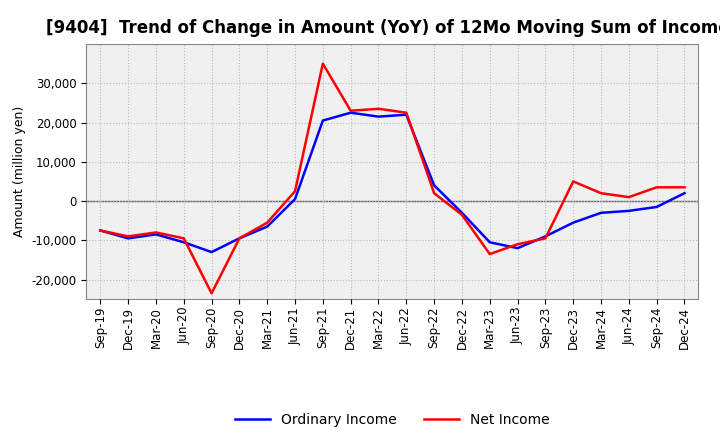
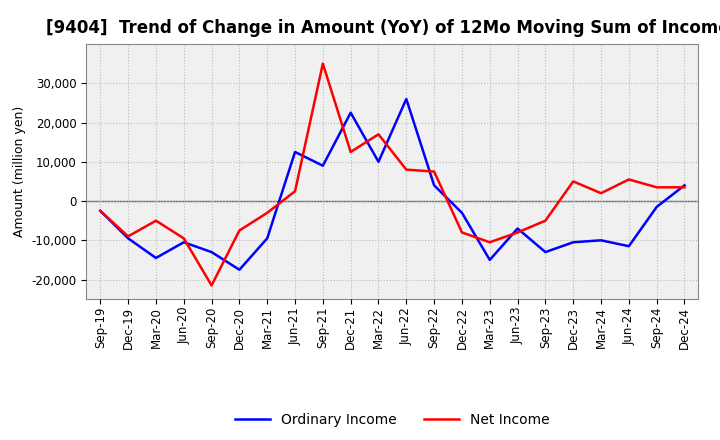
Ordinary Income/Sep-19: -7,500 -> -2,500
Net Income/Sep-19: -7,500 -> -2,500
Ordinary Income/Mar-20: -8,500 -> -14,500
Net Income/Mar-20: -8,000 -> -5,000
Net Income/Sep-20: -23,500 -> -21,500
Ordinary Income/Dec-20: -9,500 -> -17,500
Net Income/Dec-20: -9,500 -> -7,500
Ordinary Income/Mar-21: -6,500 -> -9,500
Net Income/Mar-21: -5,500 -> -3,000
Ordinary Income/Jun-21: 500 -> 12,500
Ordinary Income/Sep-21: 20,500 -> 9,000
Net Income/Dec-21: 23,000 -> 12,500
Ordinary Income/Mar-22: 21,500 -> 10,000
Net Income/Mar-22: 23,500 -> 17,000
Ordinary Income/Jun-22: 22,000 -> 26,000
Net Income/Jun-22: 22,500 -> 8,000
Net Income/Sep-22: 2,000 -> 7,500
Net Income/Dec-22: -3,500 -> -8,000
Ordinary Income/Mar-23: -10,500 -> -15,000
Net Income/Mar-23: -13,500 -> -10,500
Ordinary Income/Jun-23: -12,000 -> -7,000
Net Income/Jun-23: -11,000 -> -8,000
Ordinary Income/Sep-23: -9,000 -> -13,000
Net Income/Sep-23: -9,500 -> -5,000
Ordinary Income/Dec-23: -5,500 -> -10,500
Ordinary Income/Mar-24: -3,000 -> -10,000
Ordinary Income/Jun-24: -2,500 -> -11,500
Net Income/Jun-24: 1,000 -> 5,500
Ordinary Income/Dec-24: 2,000 -> 4,000
